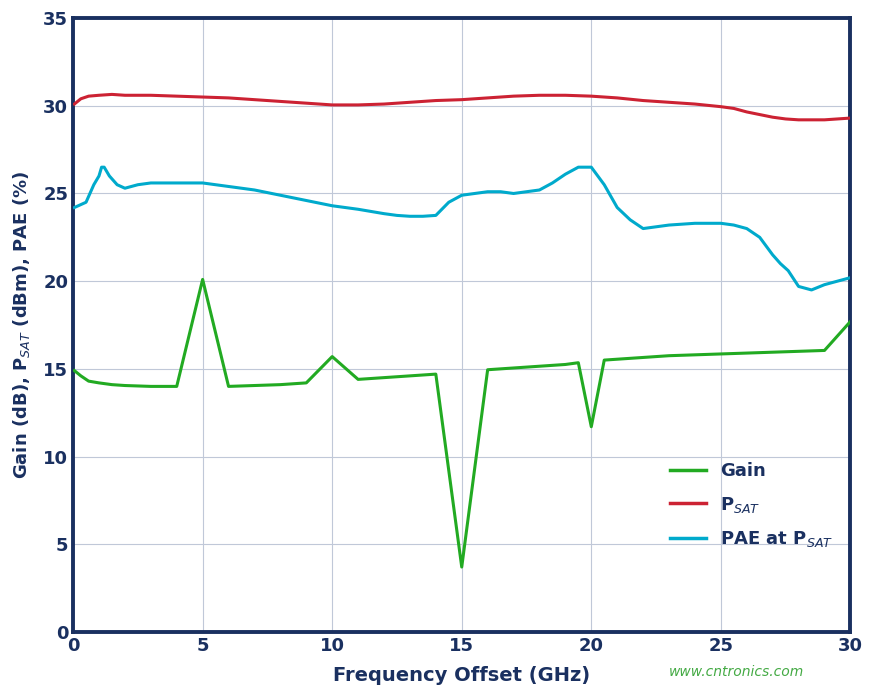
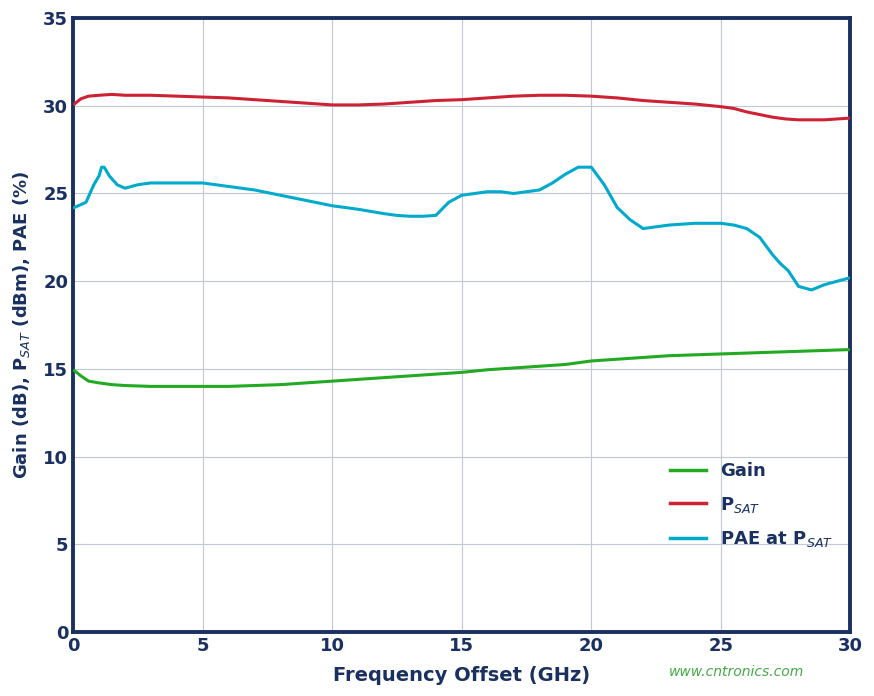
Gain/5: 20.1 -> 14.0
Gain/10: 15.7 -> 14.3
Gain/15: 3.7 -> 14.8
Gain/20: 11.7 -> 15.4
Gain/30: 17.7 -> 16.1
